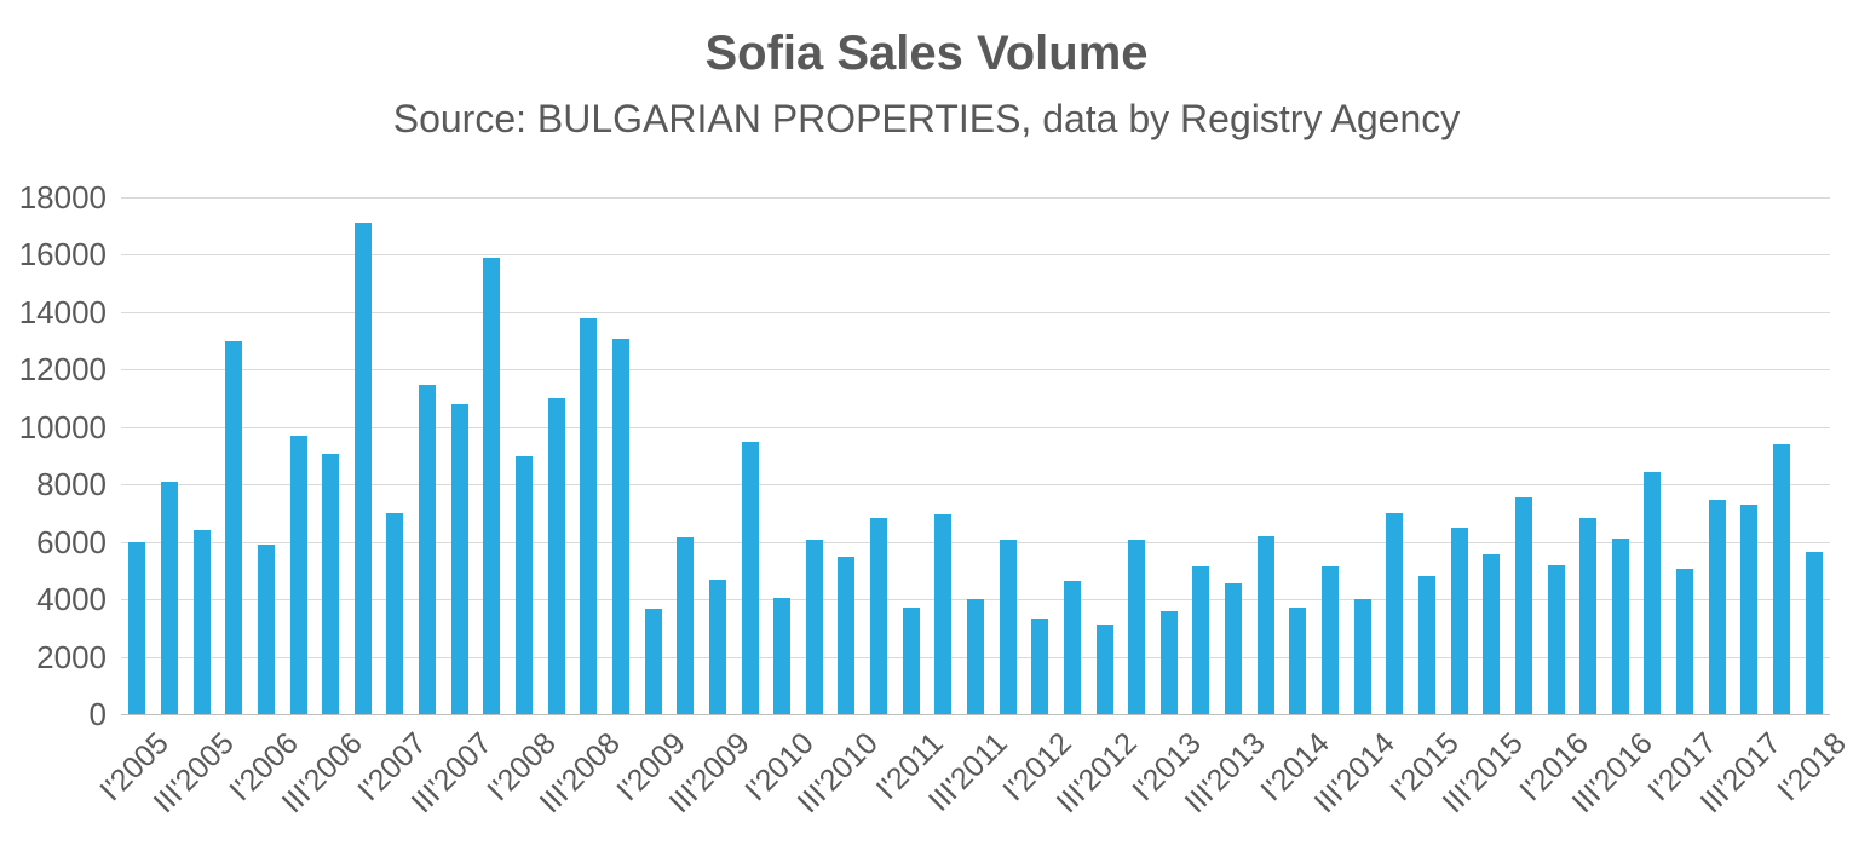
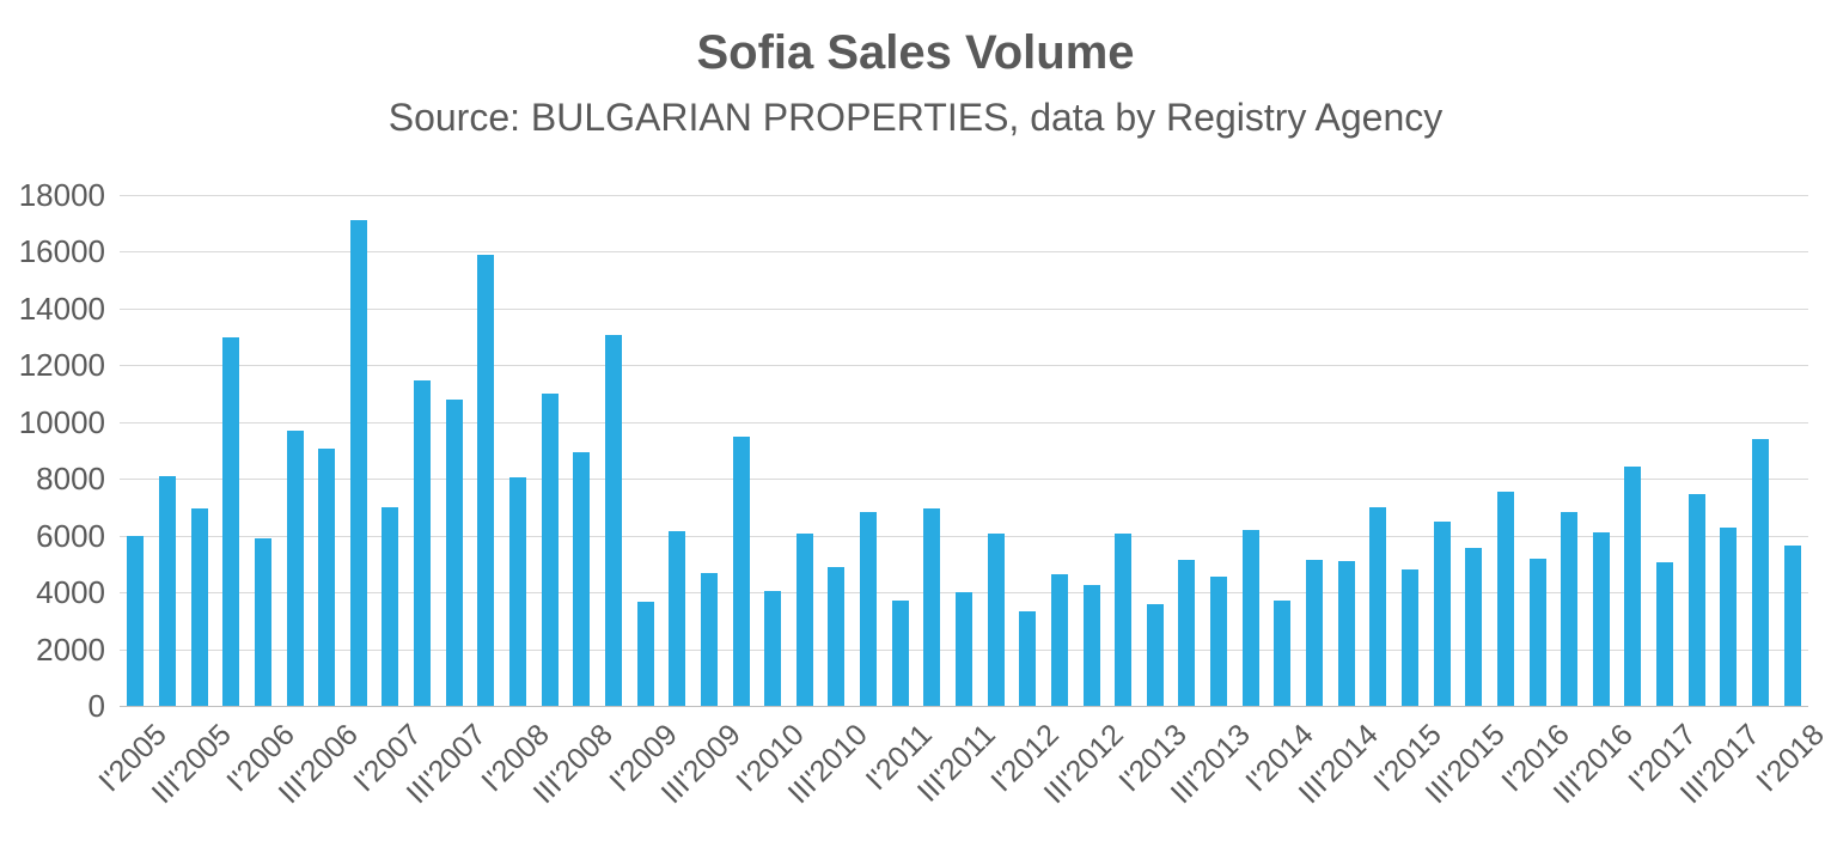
III'2005: 6400 -> 7000
I'2008: 9000 -> 8000
III'2008: 13800 -> 9000
III'2010: 5500 -> 4900
III'2012: 3100 -> 4200
III'2014: 4000 -> 5100
III'2017: 7300 -> 6300
